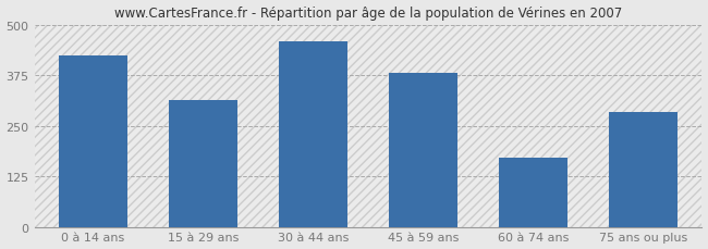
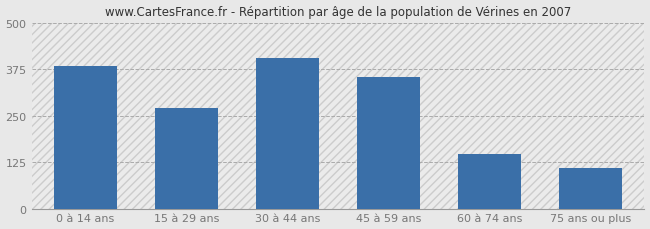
0 à 14 ans: 425 -> 383
15 à 29 ans: 315 -> 270
30 à 44 ans: 460 -> 405
45 à 59 ans: 380 -> 355
60 à 74 ans: 170 -> 148
75 ans ou plus: 285 -> 108
